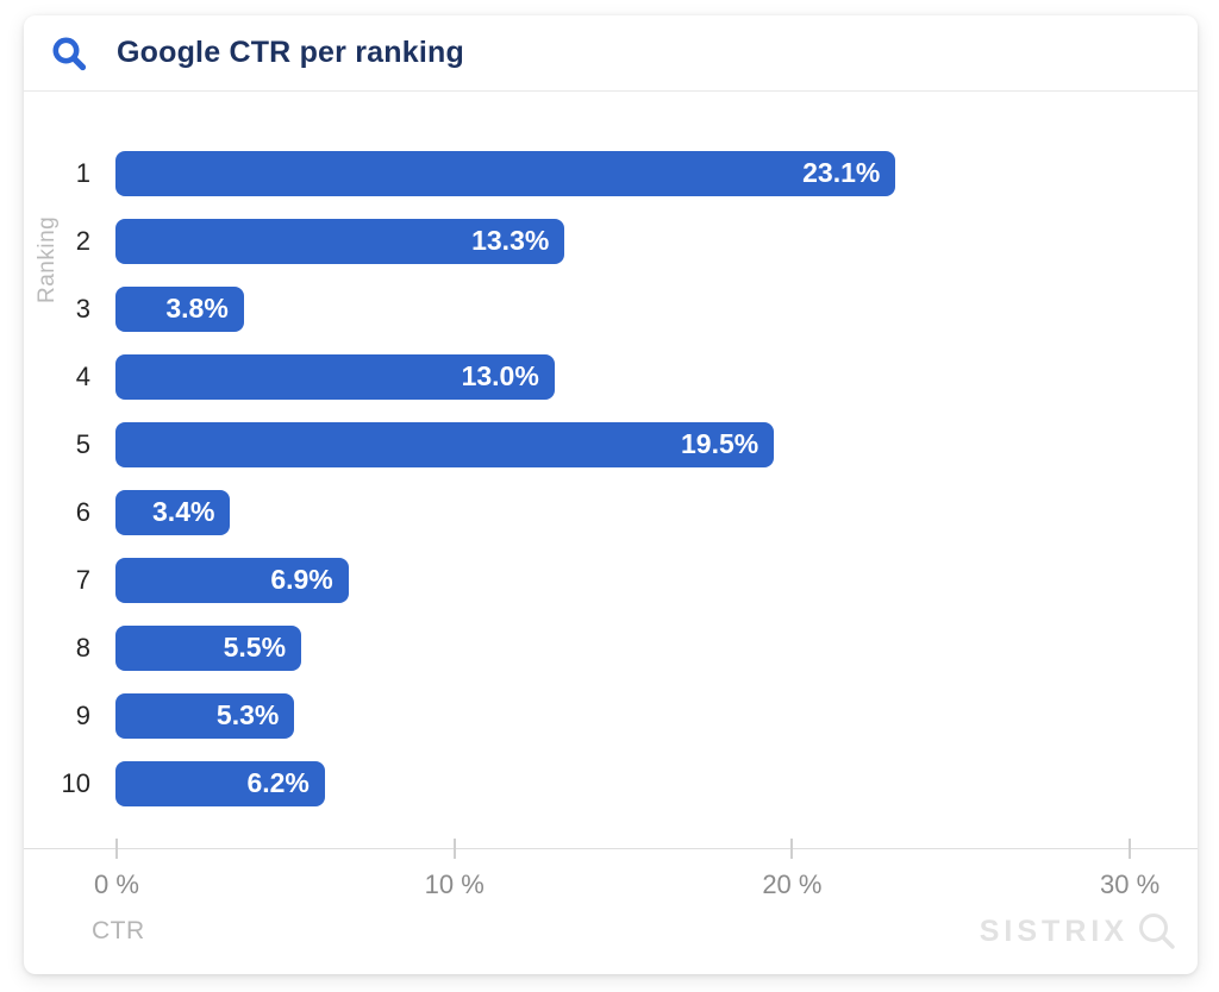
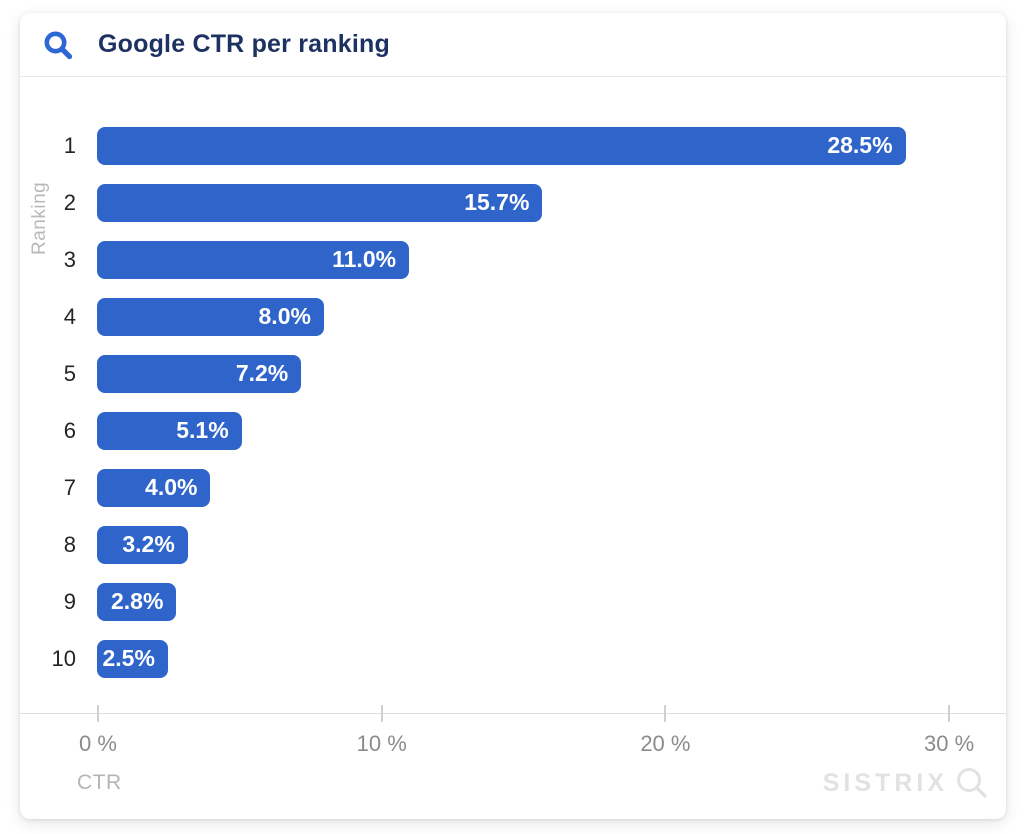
1: 23.1% -> 28.5%
2: 13.3% -> 15.7%
3: 3.8% -> 11.0%
4: 13.0% -> 8.0%
5: 19.5% -> 7.2%
6: 3.4% -> 5.1%
7: 6.9% -> 4.0%
8: 5.5% -> 3.2%
9: 5.3% -> 2.8%
10: 6.2% -> 2.5%
